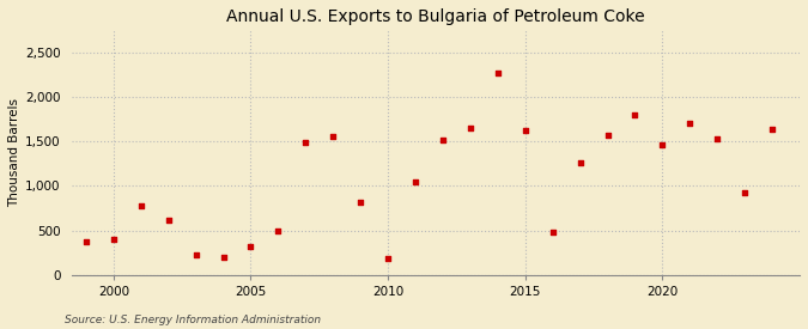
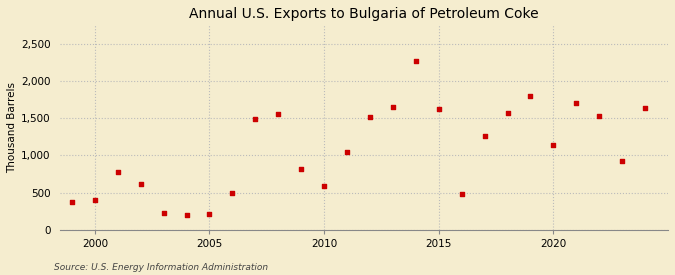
2005: 320 -> 210
2010: 180 -> 590
2020: 1,460 -> 1,140
